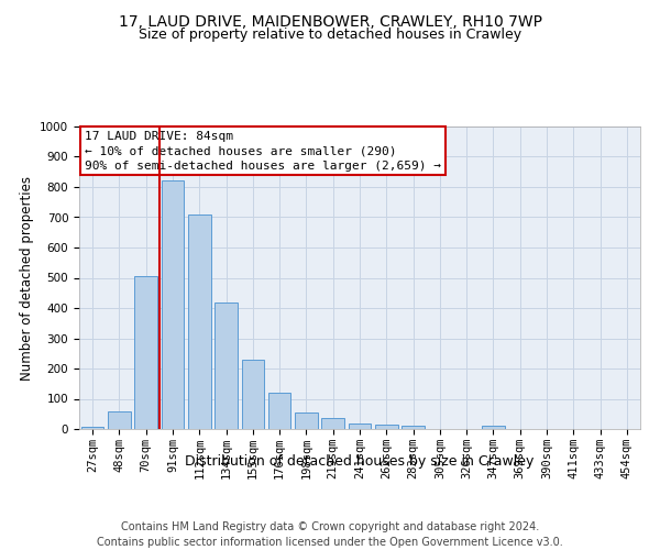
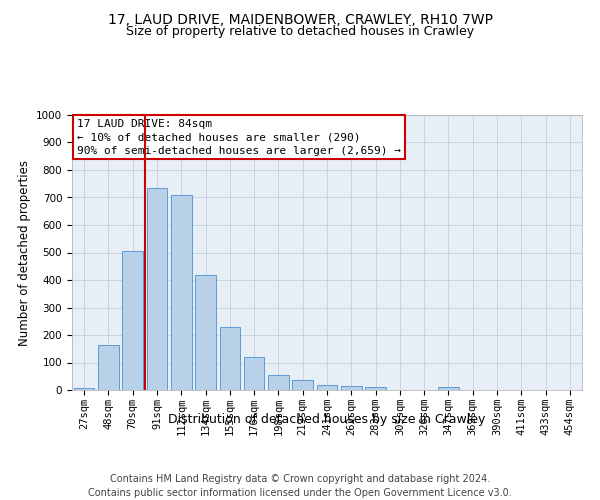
48sqm: 60 -> 165
91sqm: 822 -> 735
